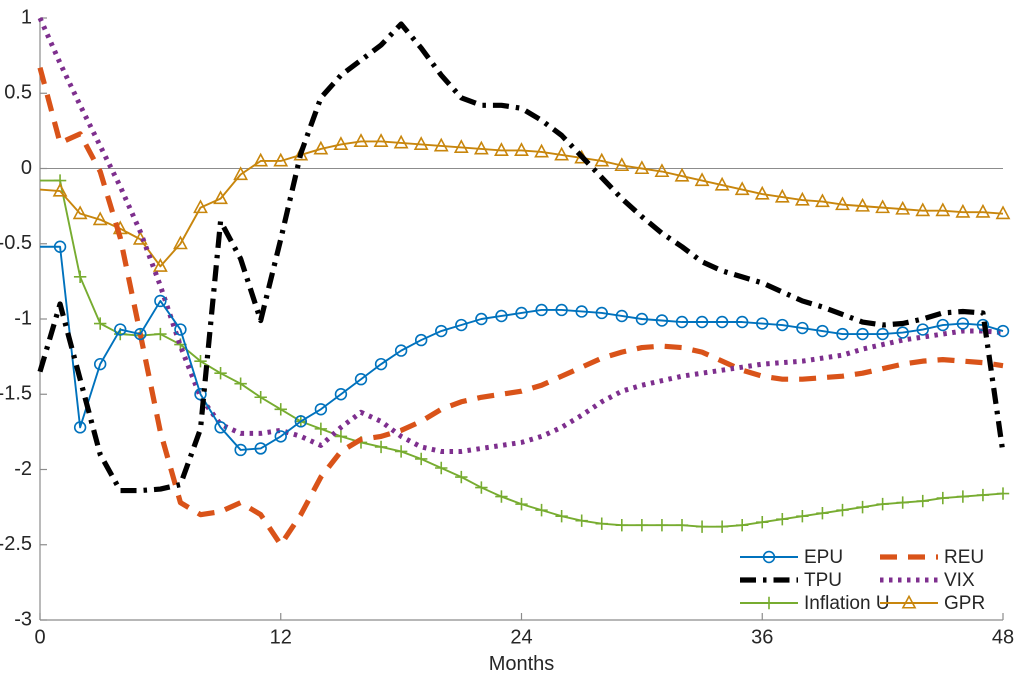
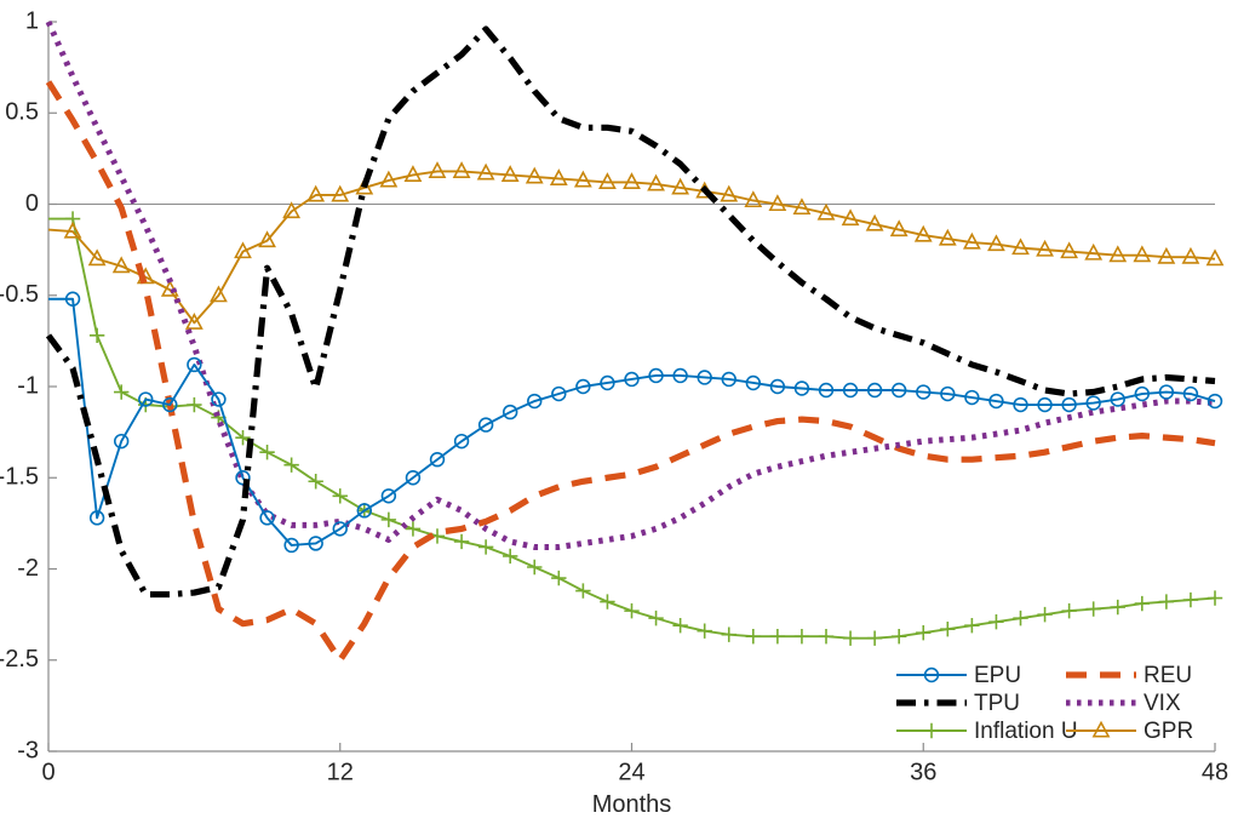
TPU/0: -1.35 -> -0.72
REU/1: 0.17 -> 0.46
TPU/48: -1.89 -> -0.97
